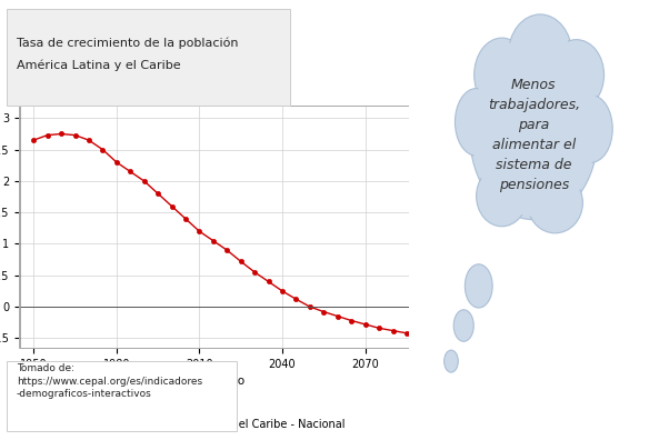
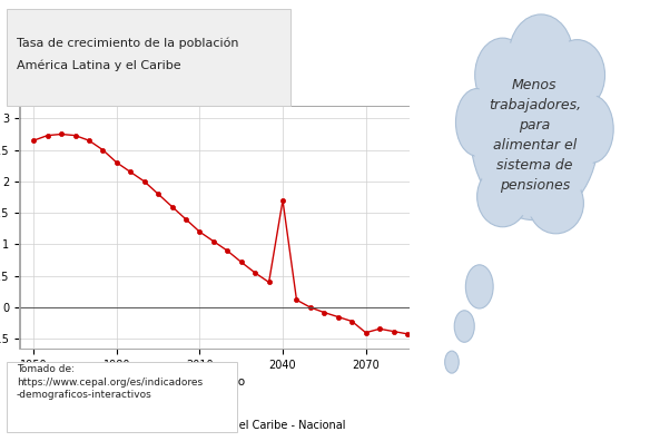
2040: 0.25 -> 1.70
2070: -0.28 -> -0.40
